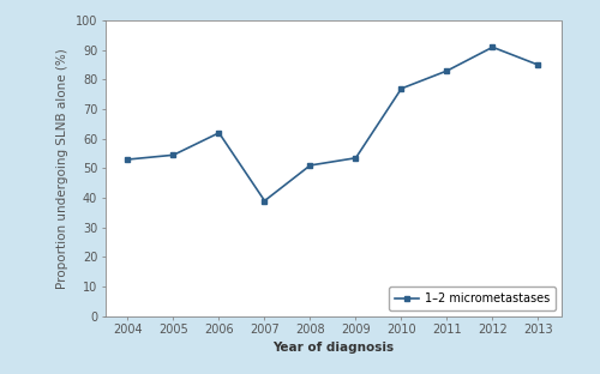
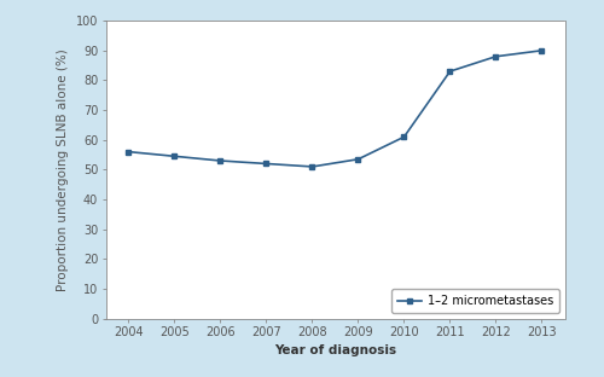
2004: 53.0 -> 56.0
2006: 62.0 -> 53.0
2007: 39.0 -> 52.0
2010: 77.0 -> 61.0
2012: 91.0 -> 88.0
2013: 85.0 -> 90.0
